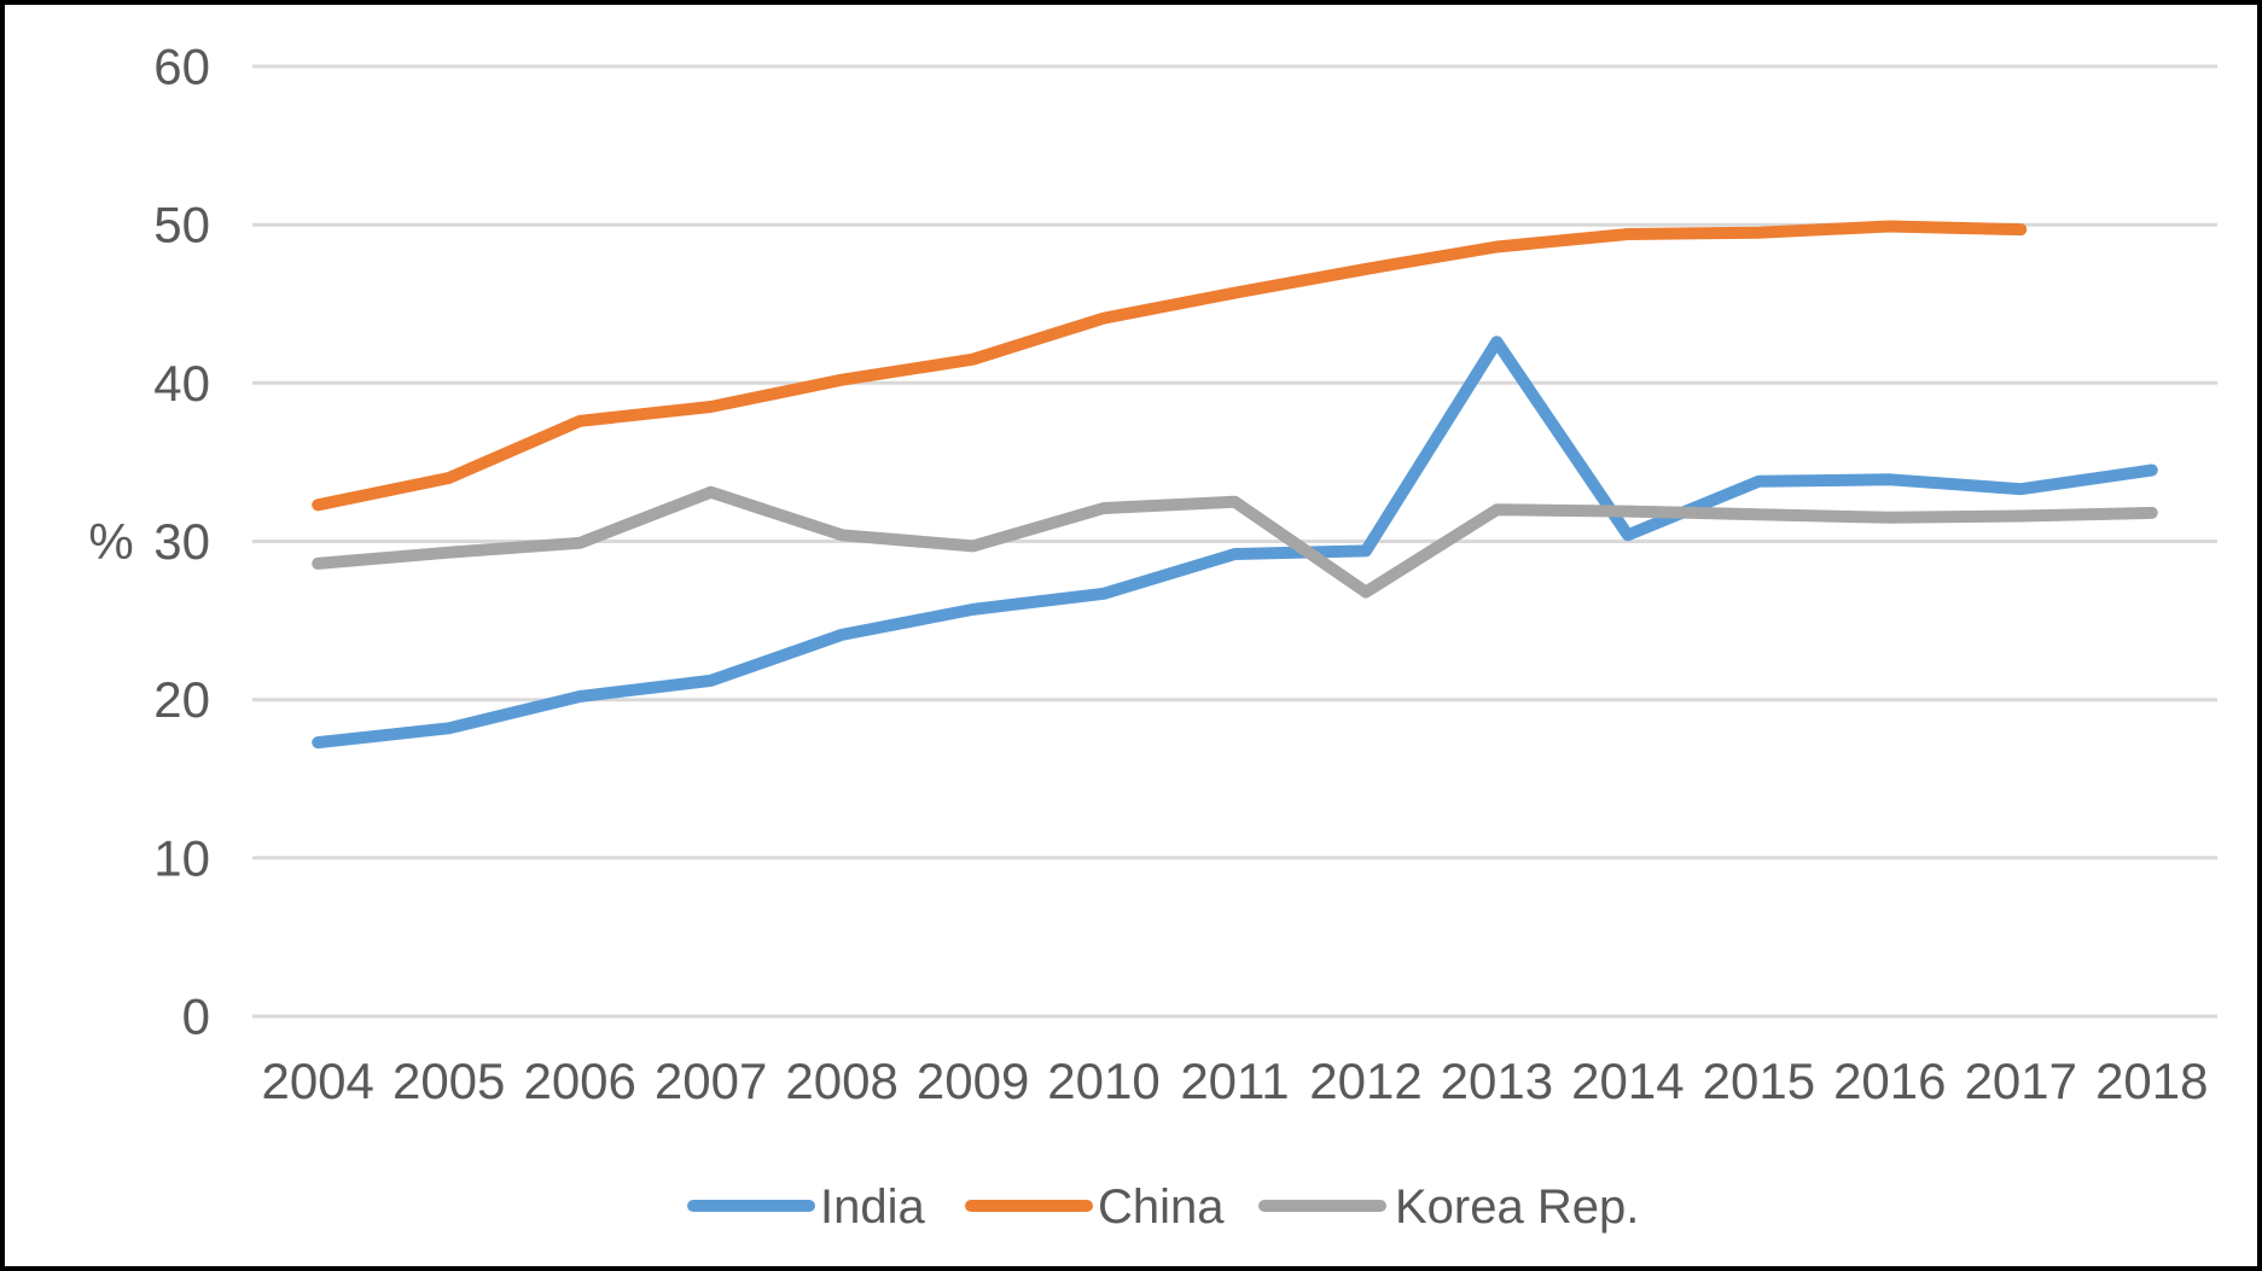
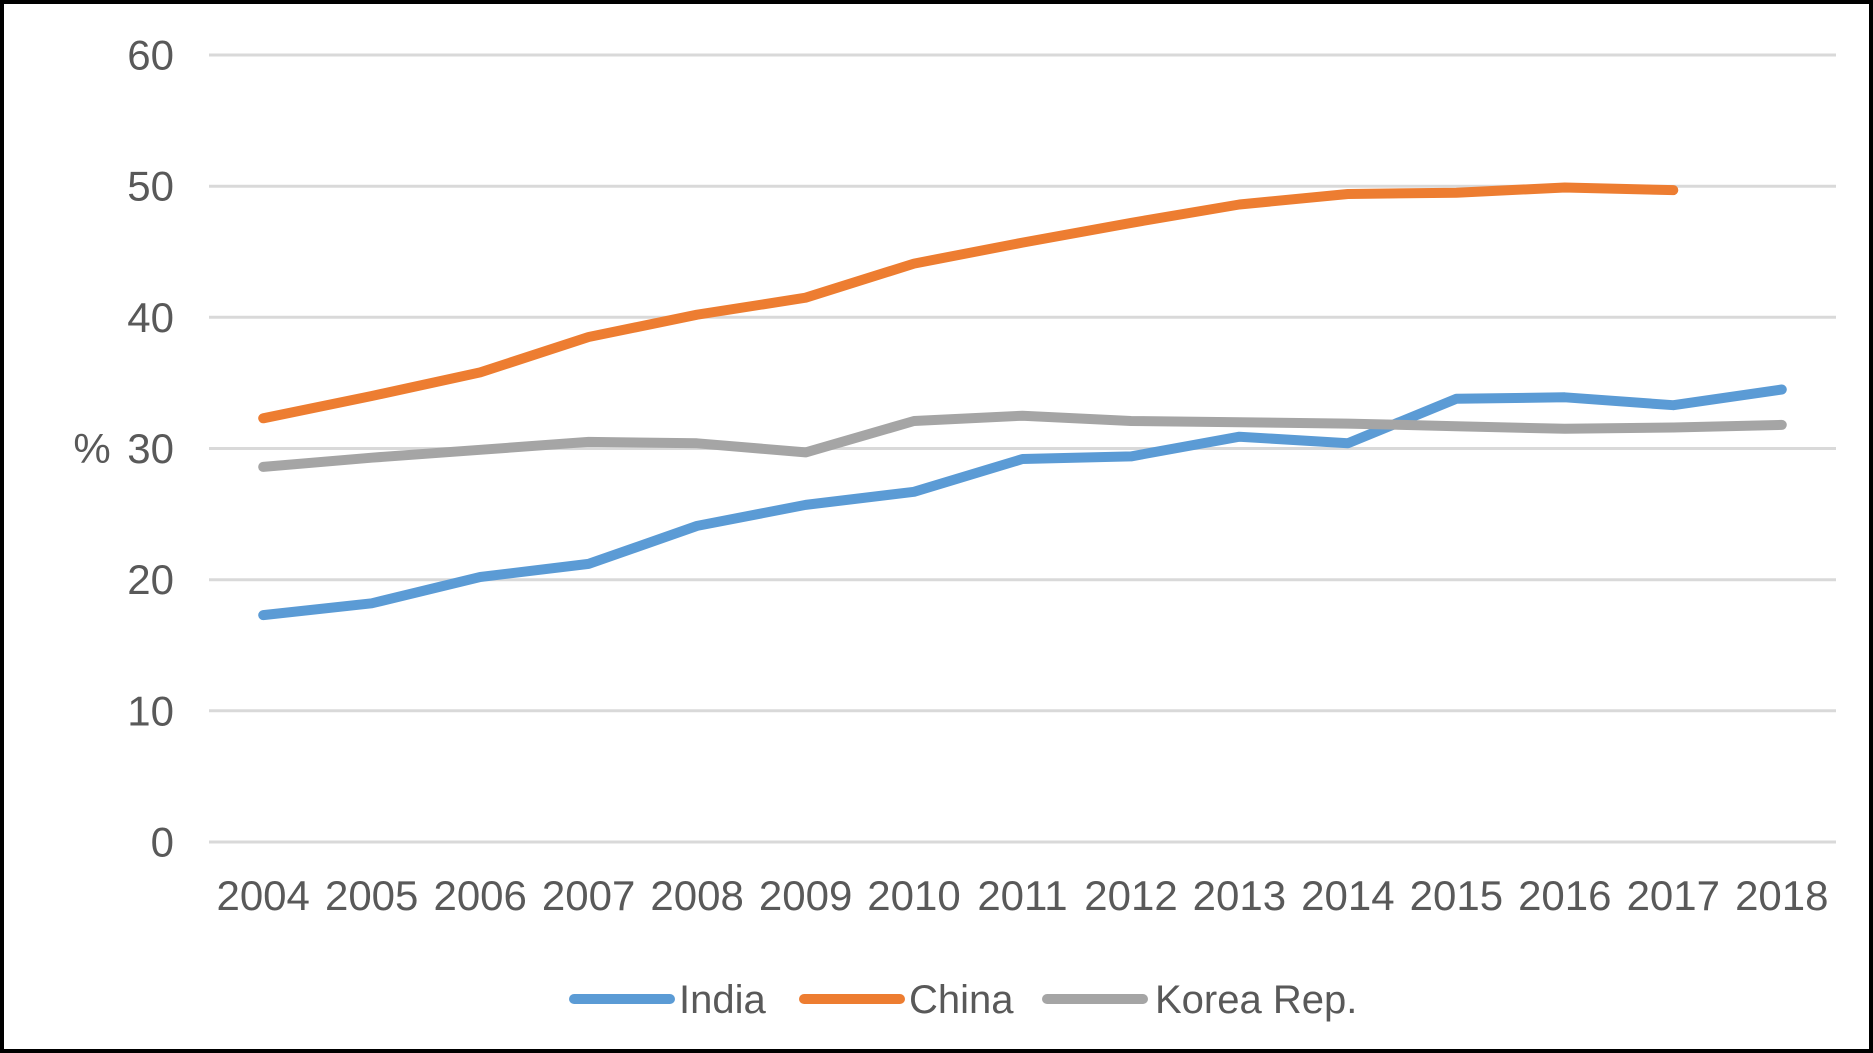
China/2006: 37.6 -> 35.8
Korea Rep./2007: 33.1 -> 30.5
Korea Rep./2012: 26.8 -> 32.1
India/2013: 42.6 -> 30.9
